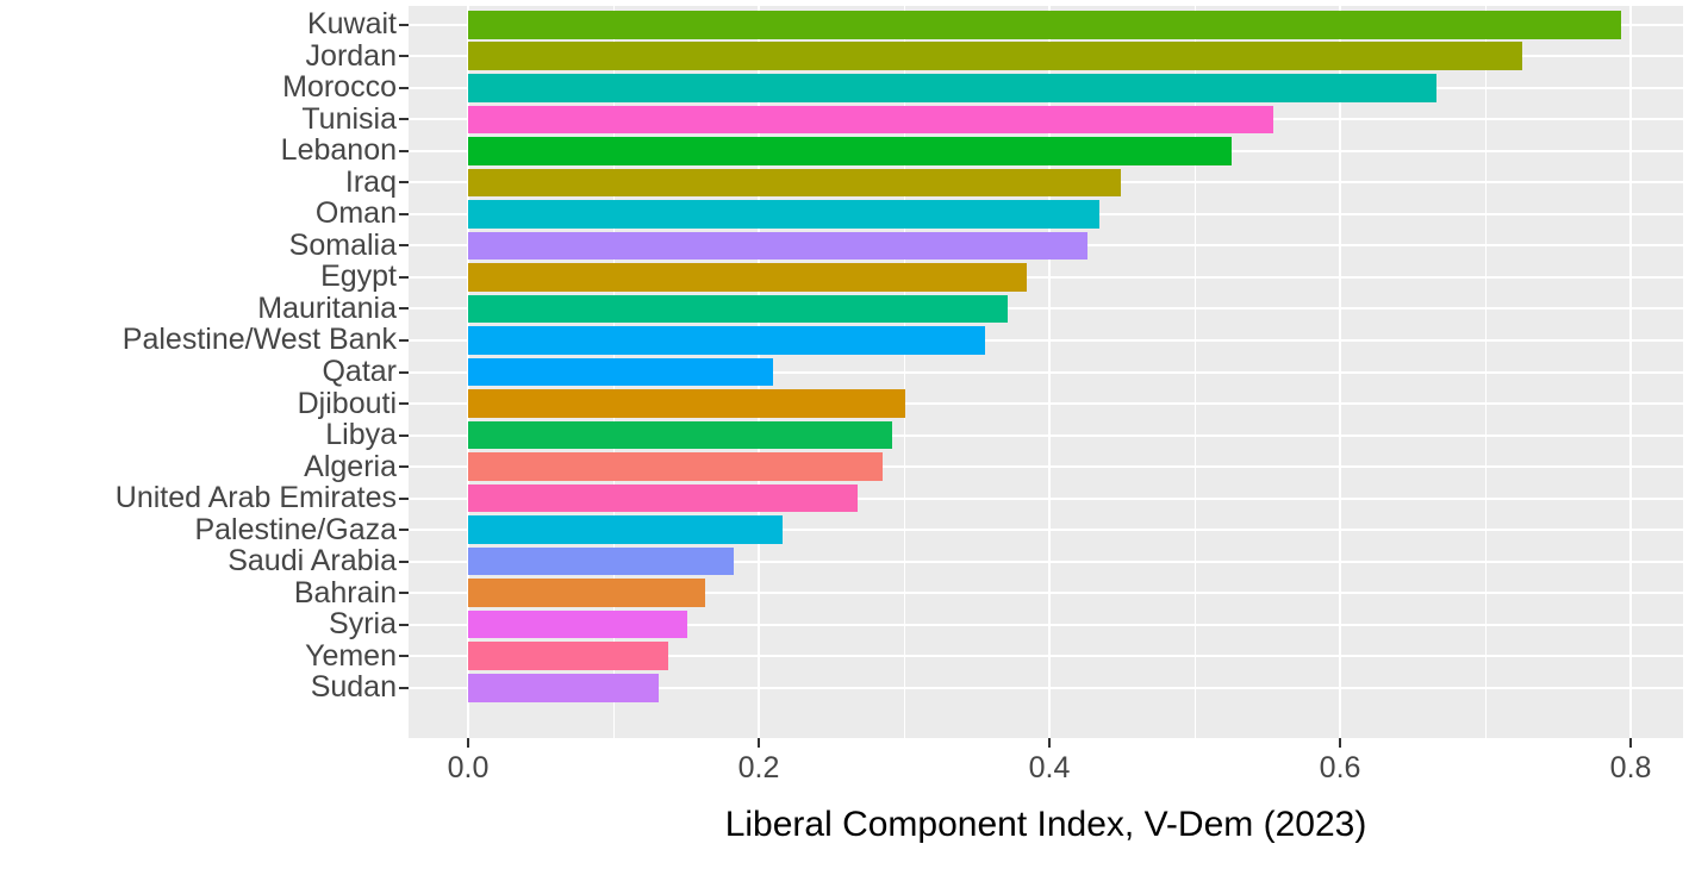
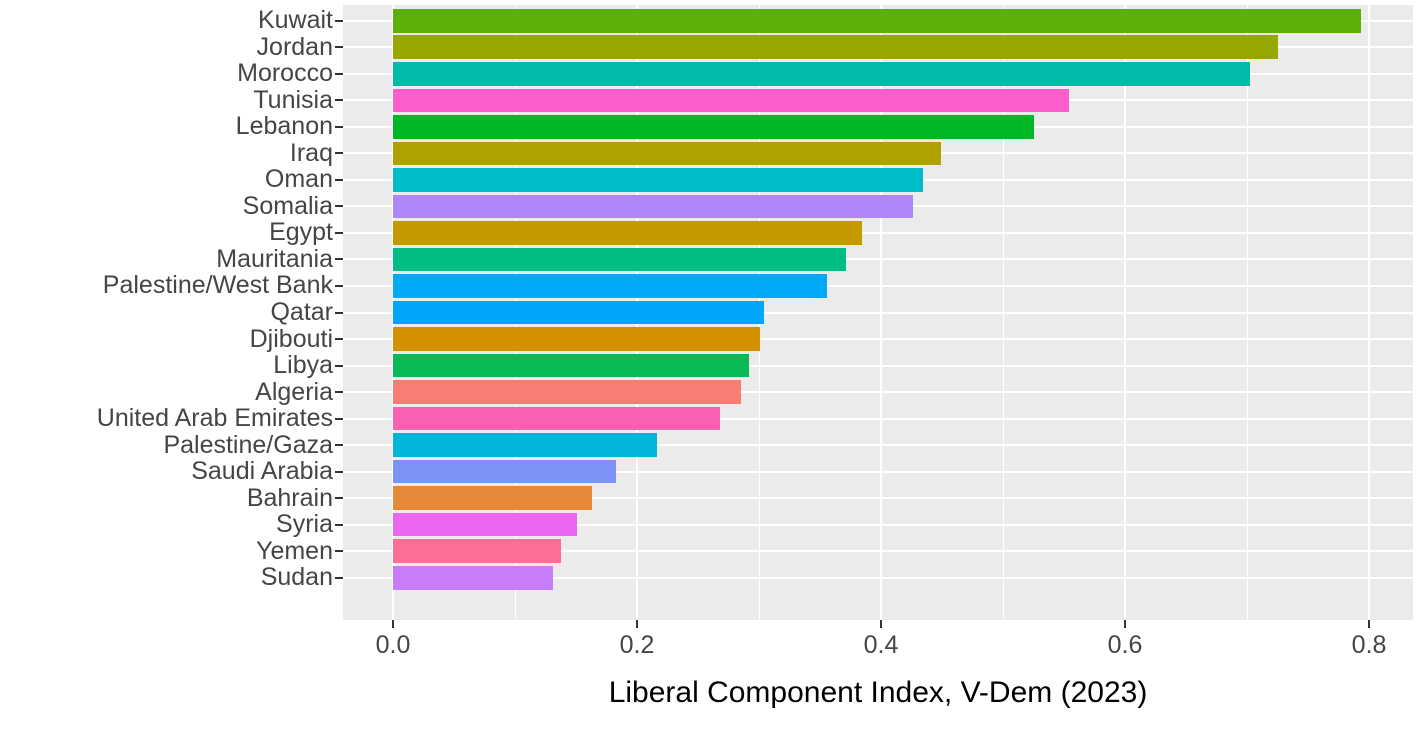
Morocco: 0.666 -> 0.702
Qatar: 0.210 -> 0.304
